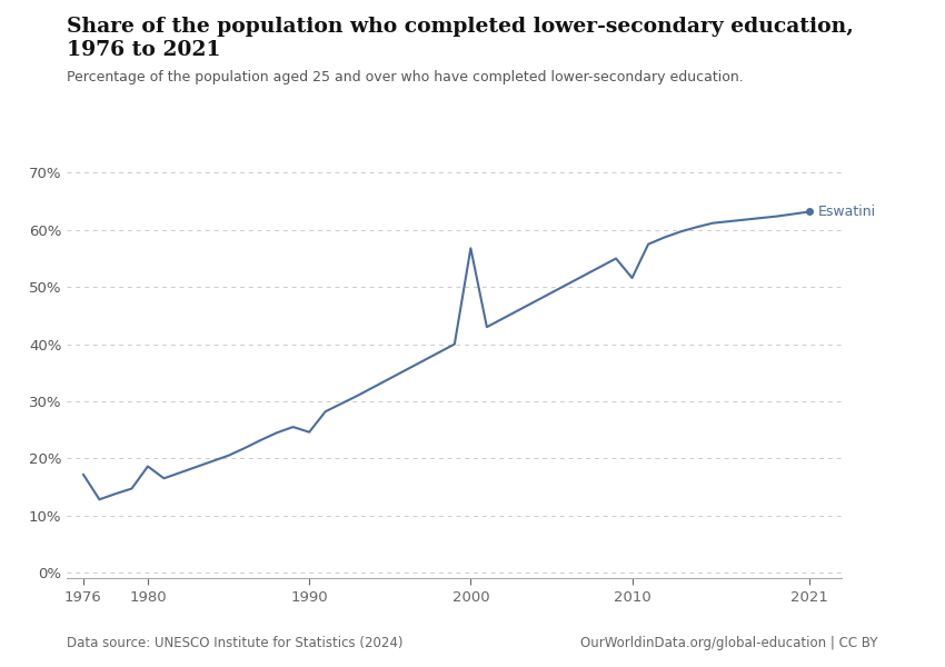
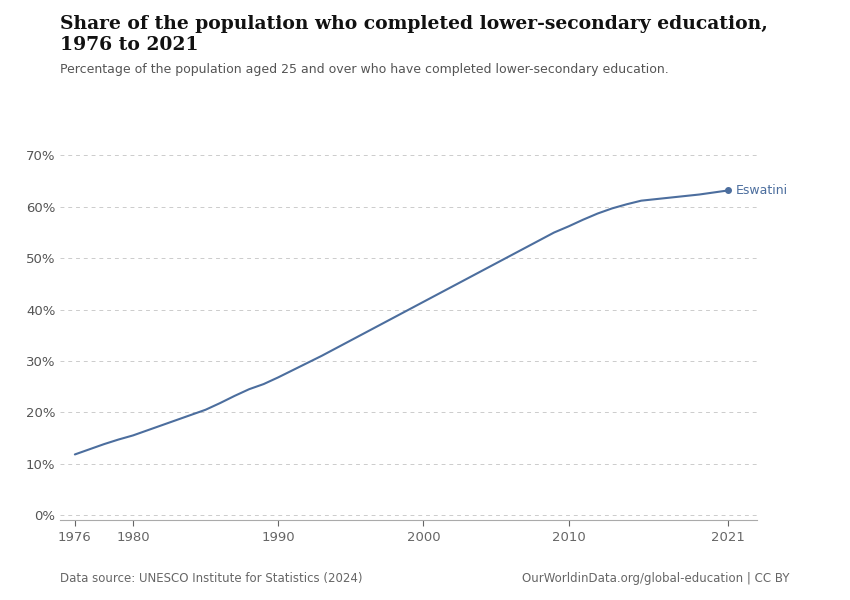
1976: 17.2% -> 11.8%
1980: 18.6% -> 15.5%
1990: 24.6% -> 26.8%
2000: 56.8% -> 41.5%
2010: 51.6% -> 56.2%
